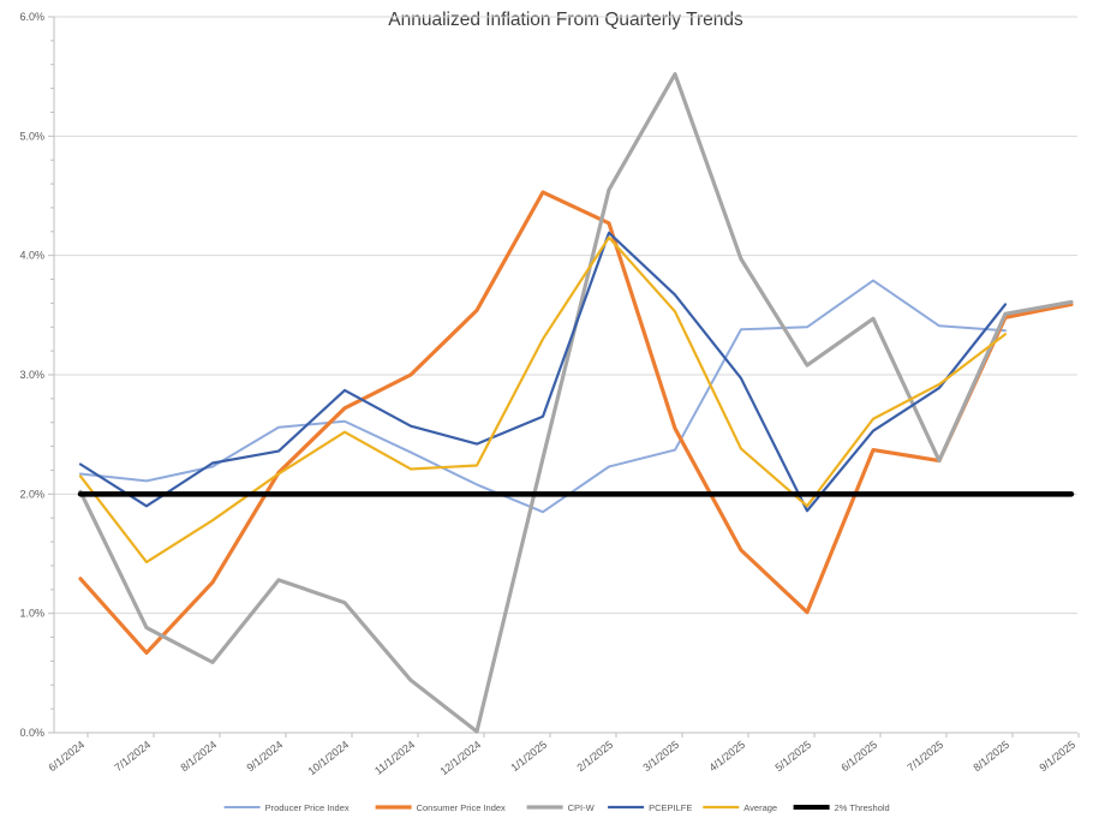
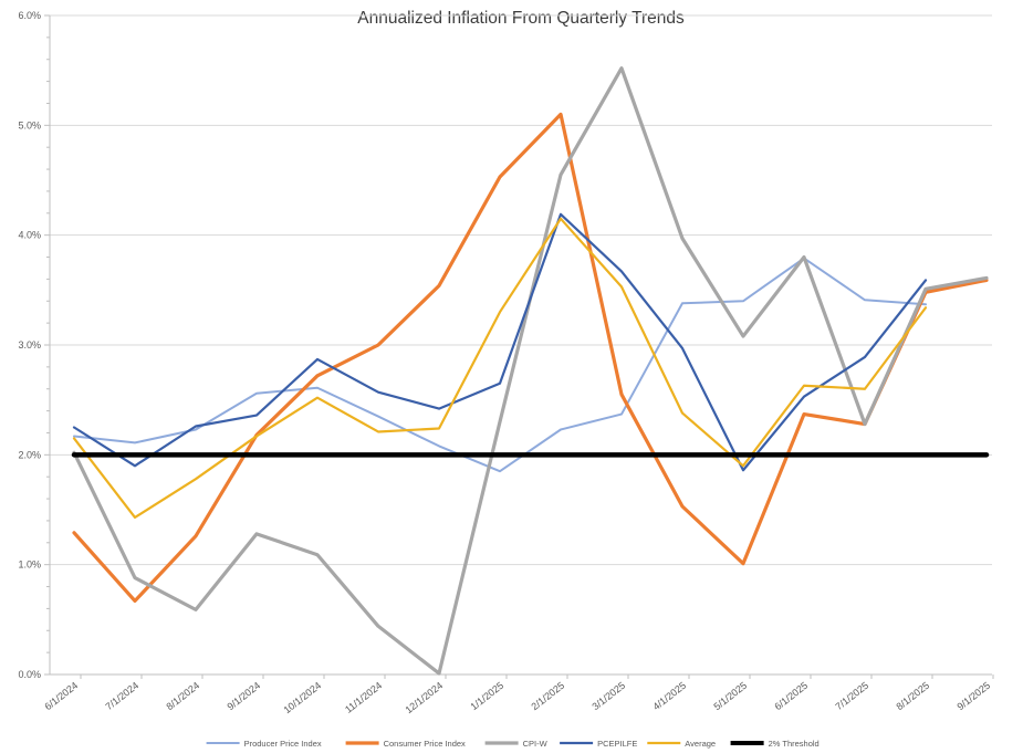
Consumer Price Index/2/1/2025: 4.3% -> 5.1%
CPI-W/6/1/2025: 3.5% -> 3.8%
Average/7/1/2025: 2.9% -> 2.6%
